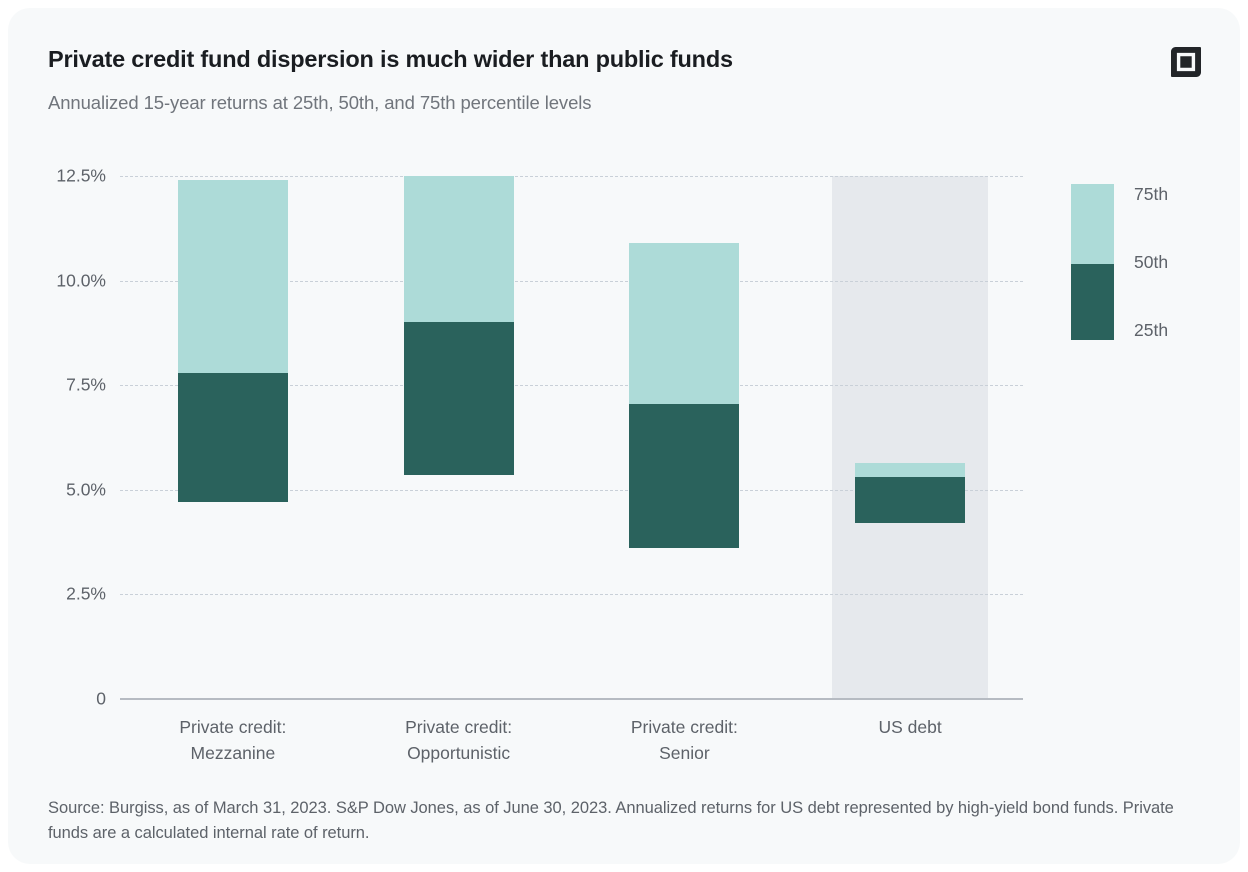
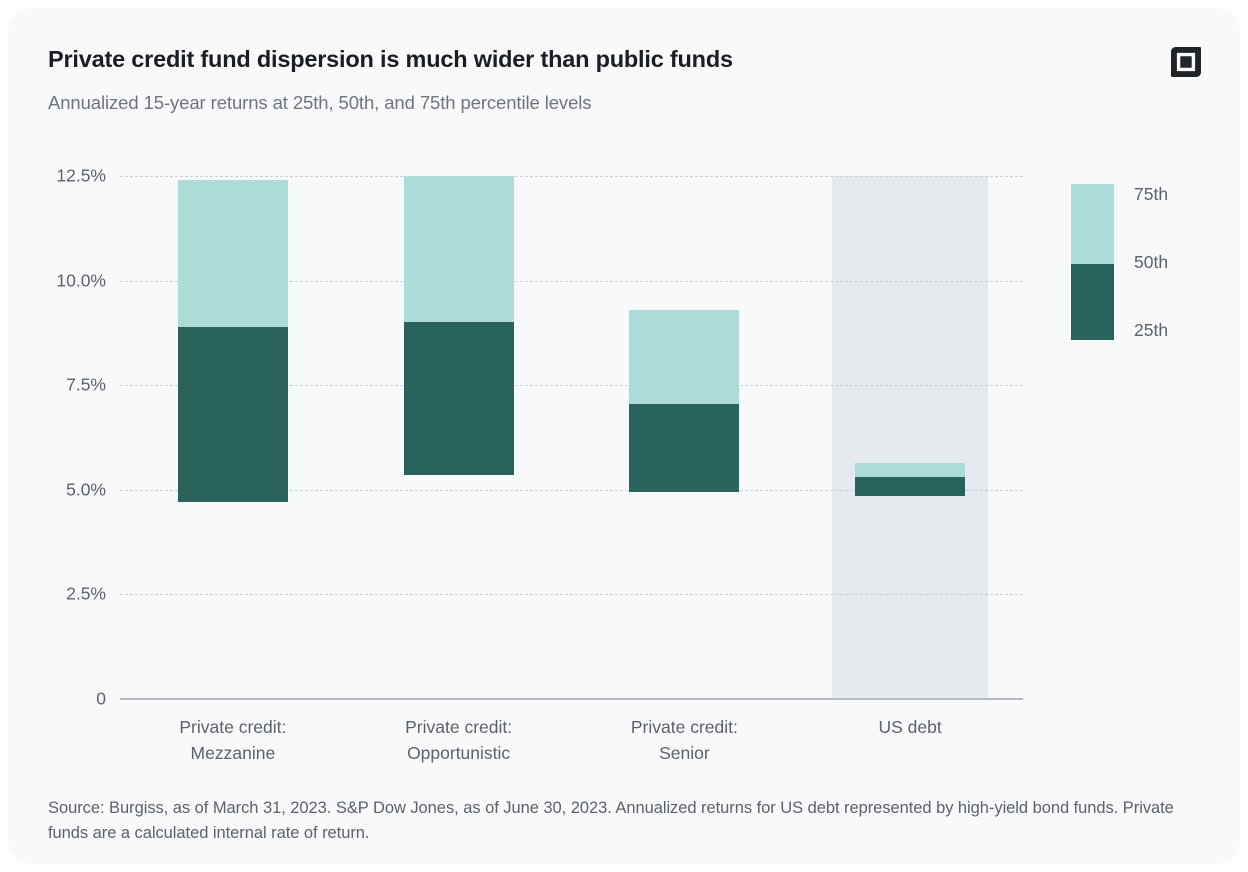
50th/Private credit: Mezzanine: 7.8% -> 8.9%
25th/Private credit: Senior: 3.6% -> 5.0%
75th/Private credit: Senior: 10.9% -> 9.3%
25th/US debt: 4.2% -> 4.8%
